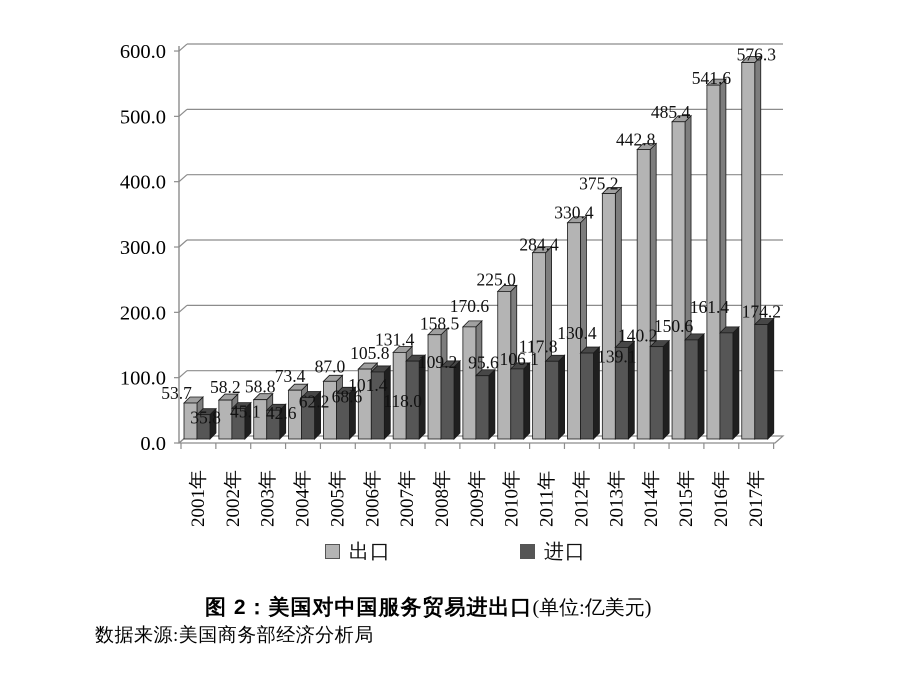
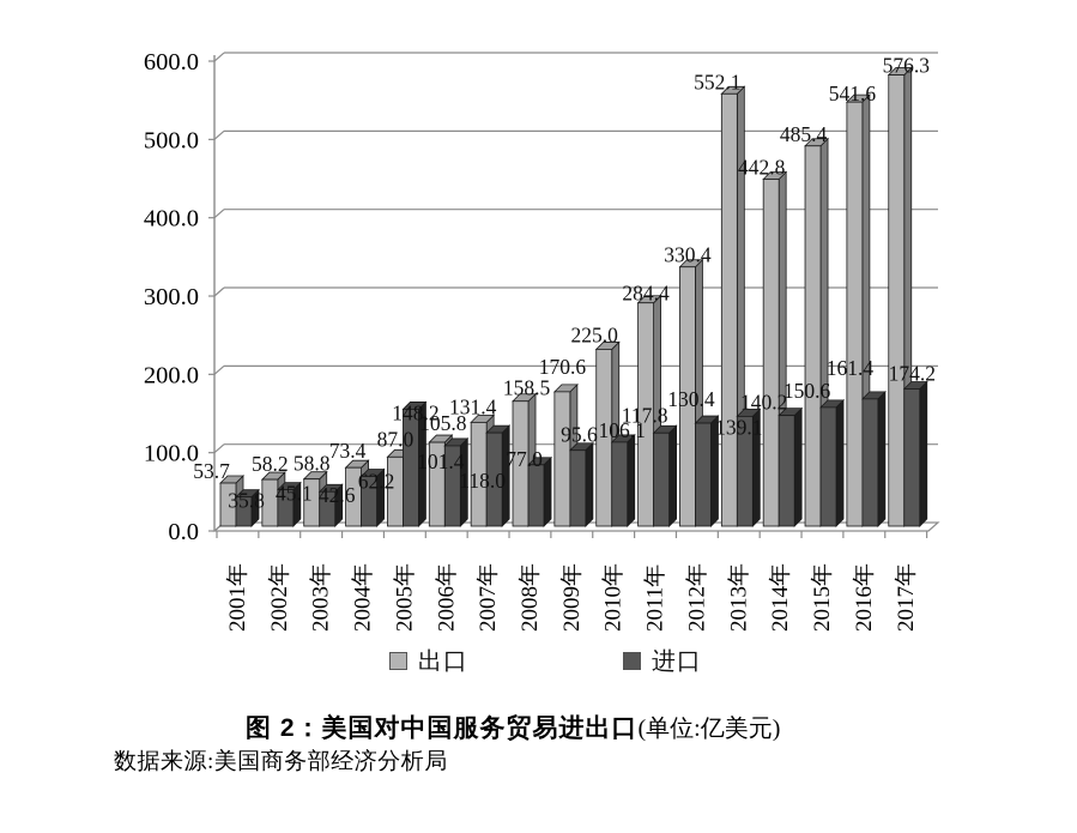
进口/2005年: 68.6 -> 148.2
进口/2008年: 109.2 -> 77.0
出口/2013年: 375.2 -> 552.1
